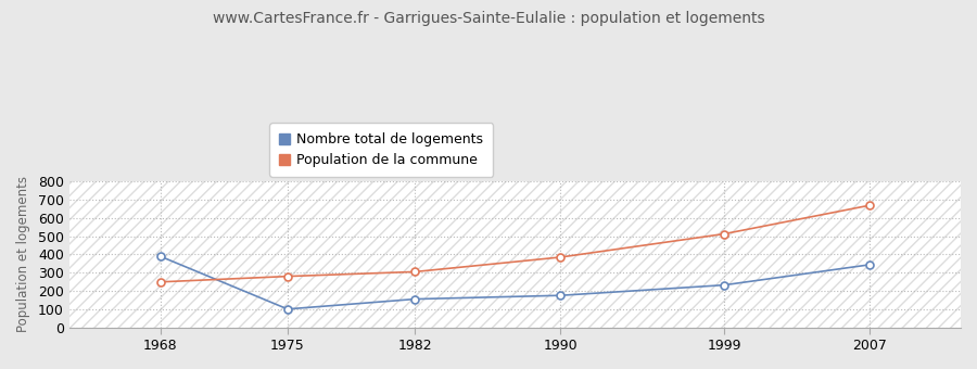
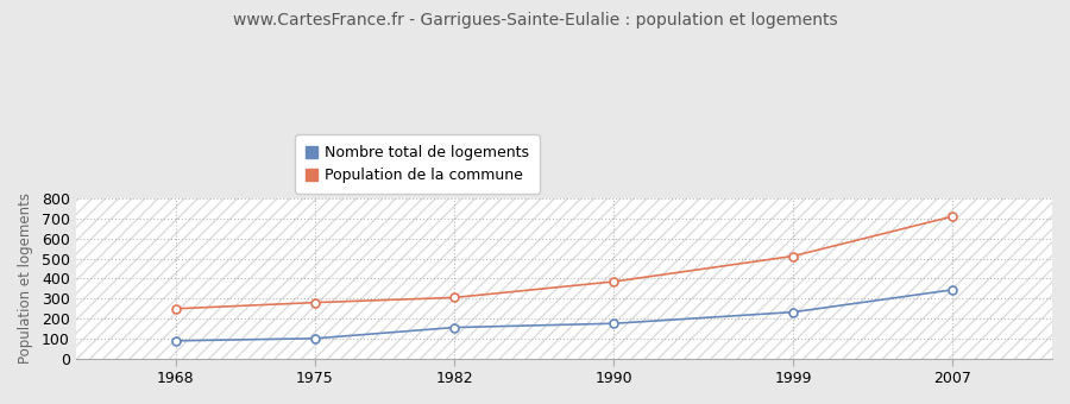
Nombre total de logements/1968: 390 -> 90
Population de la commune/2007: 670 -> 710
